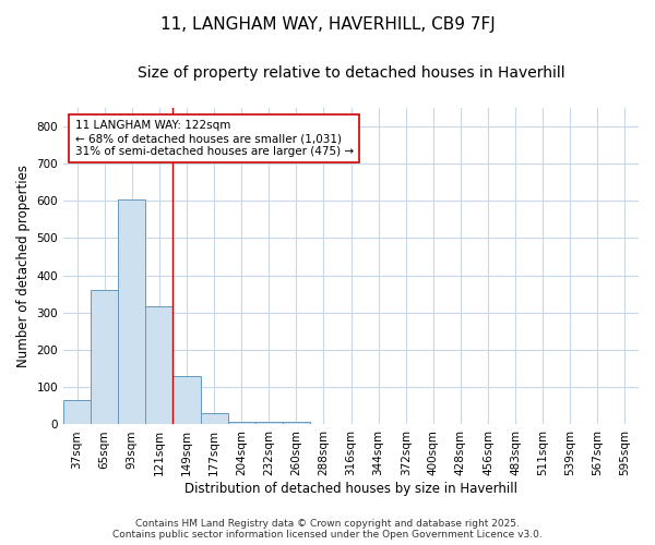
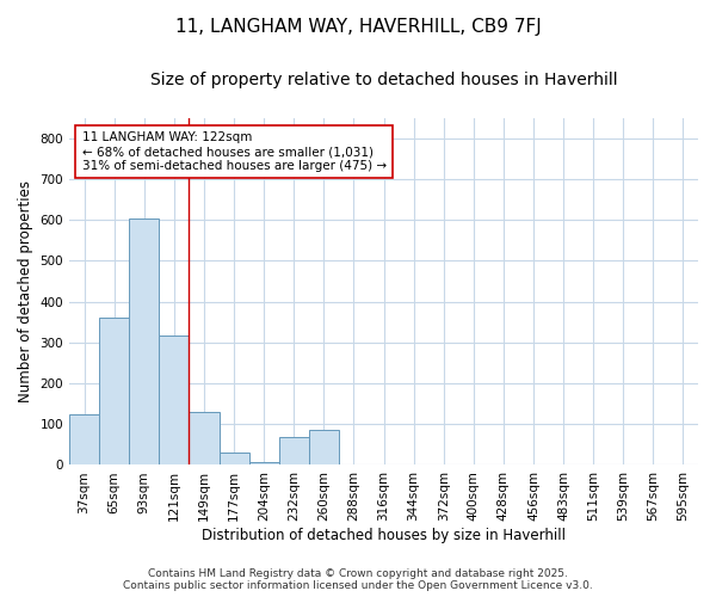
37sqm: 65 -> 125
232sqm: 6 -> 70
260sqm: 6 -> 85
